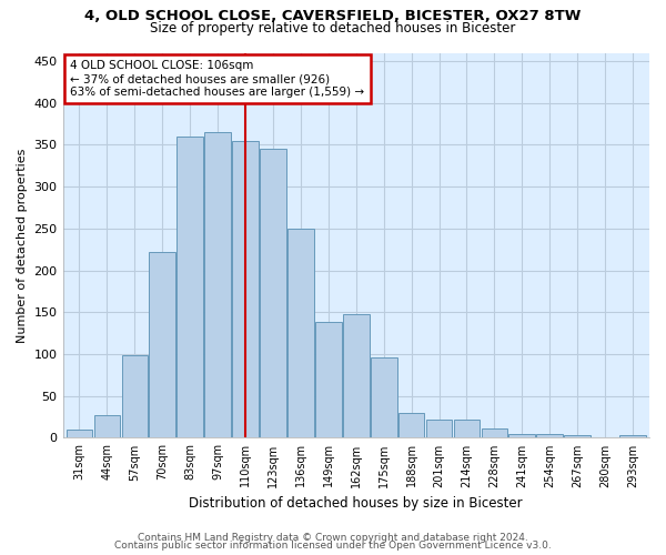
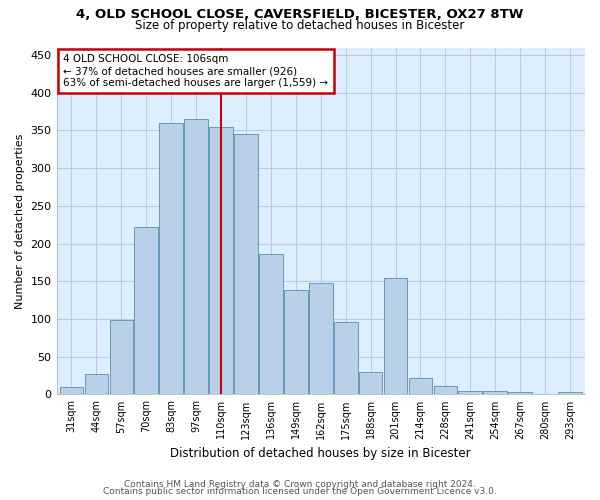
136sqm: 250 -> 186
201sqm: 22 -> 154
